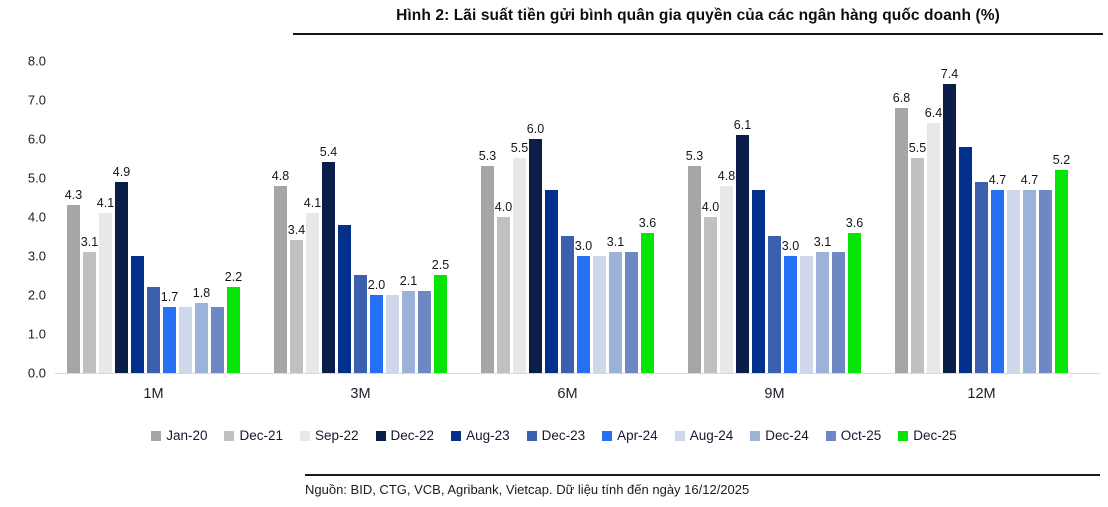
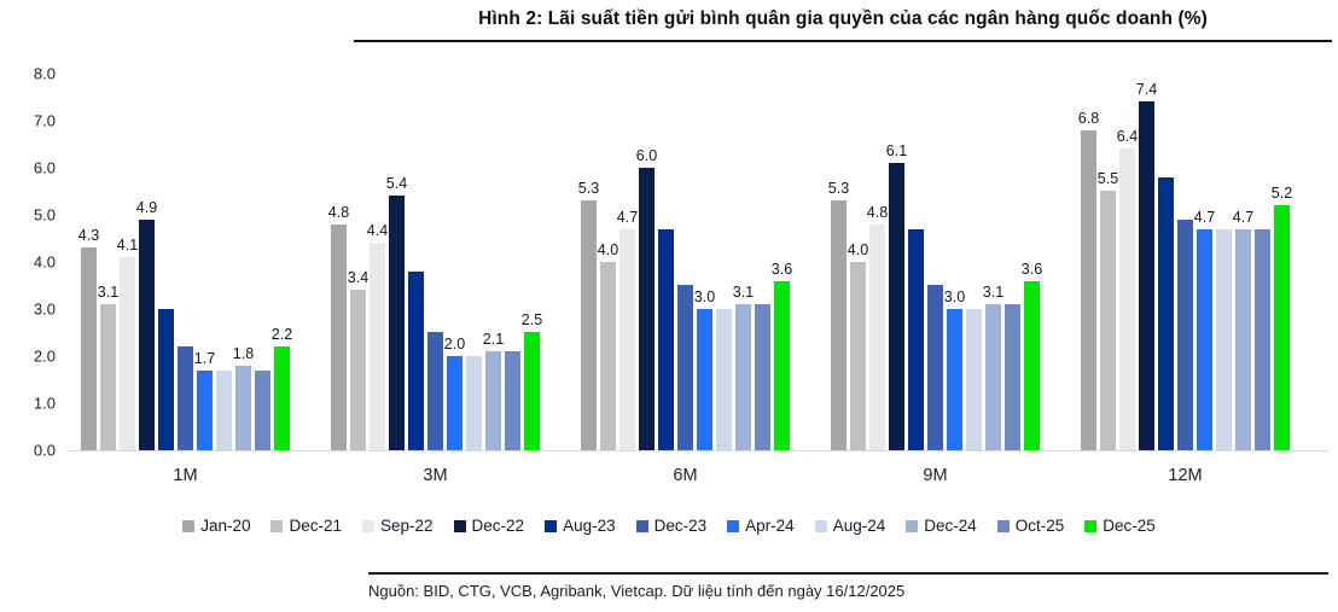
Sep-22/3M: 4.1 -> 4.4
Sep-22/6M: 5.5 -> 4.7
